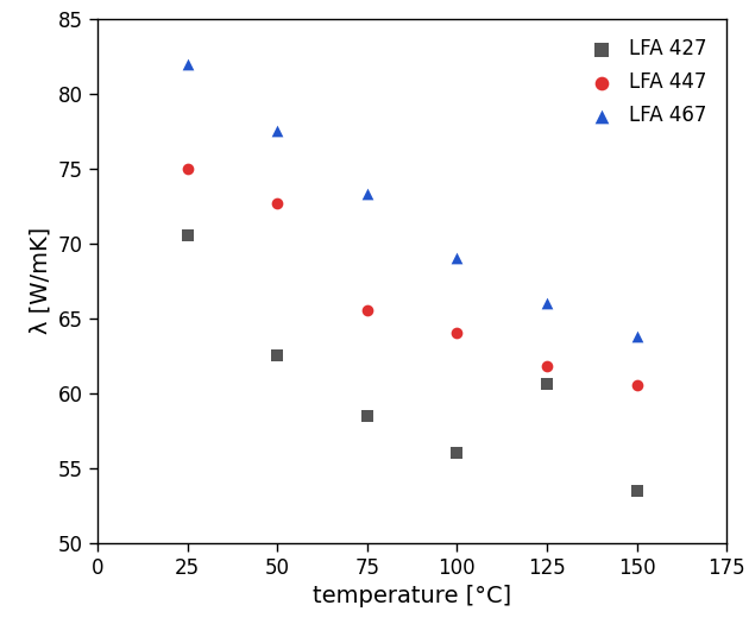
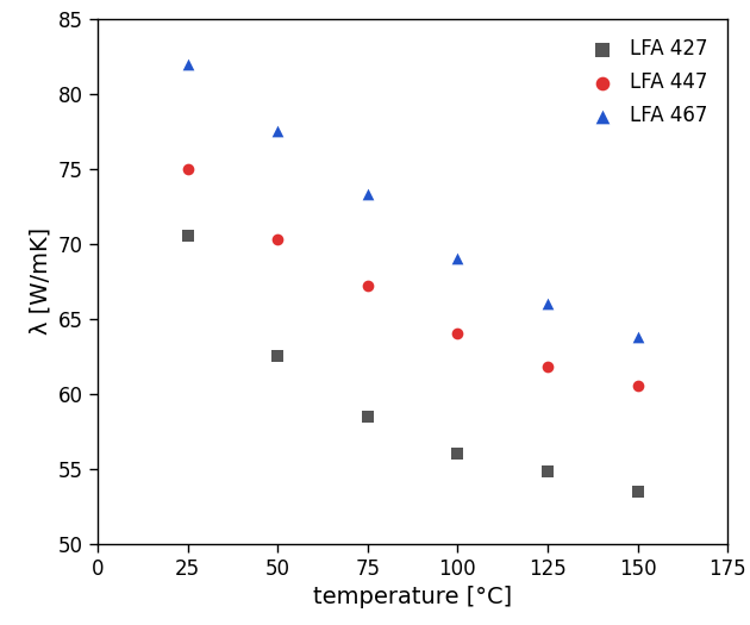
LFA 447/50: 72.7 -> 70.3
LFA 447/75: 65.5 -> 67.2
LFA 427/125: 60.6 -> 54.8
